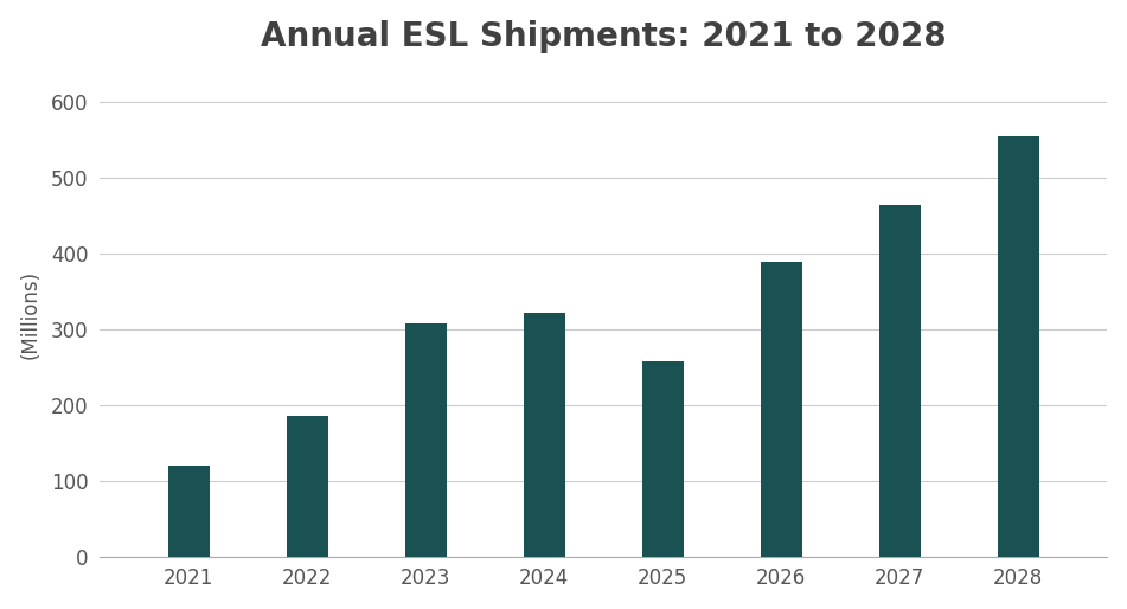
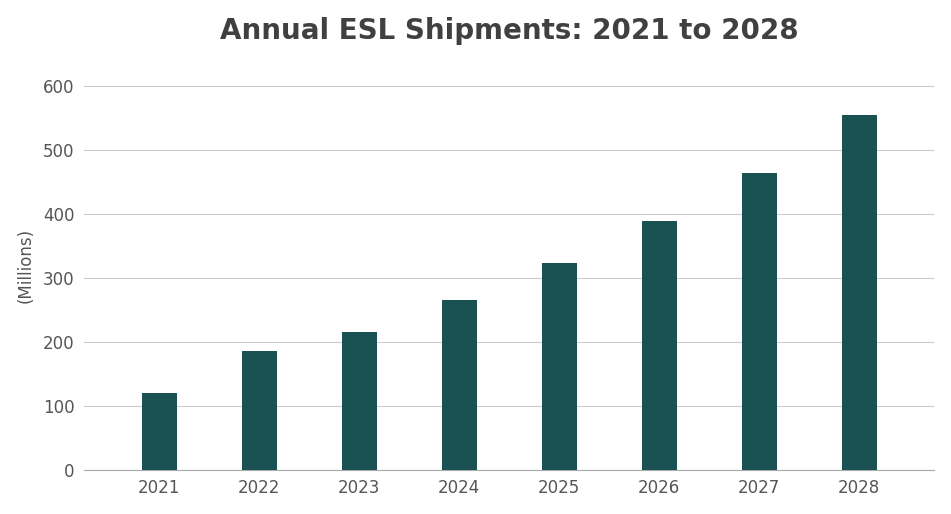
2023: 308 -> 215
2024: 322 -> 265
2025: 258 -> 323
